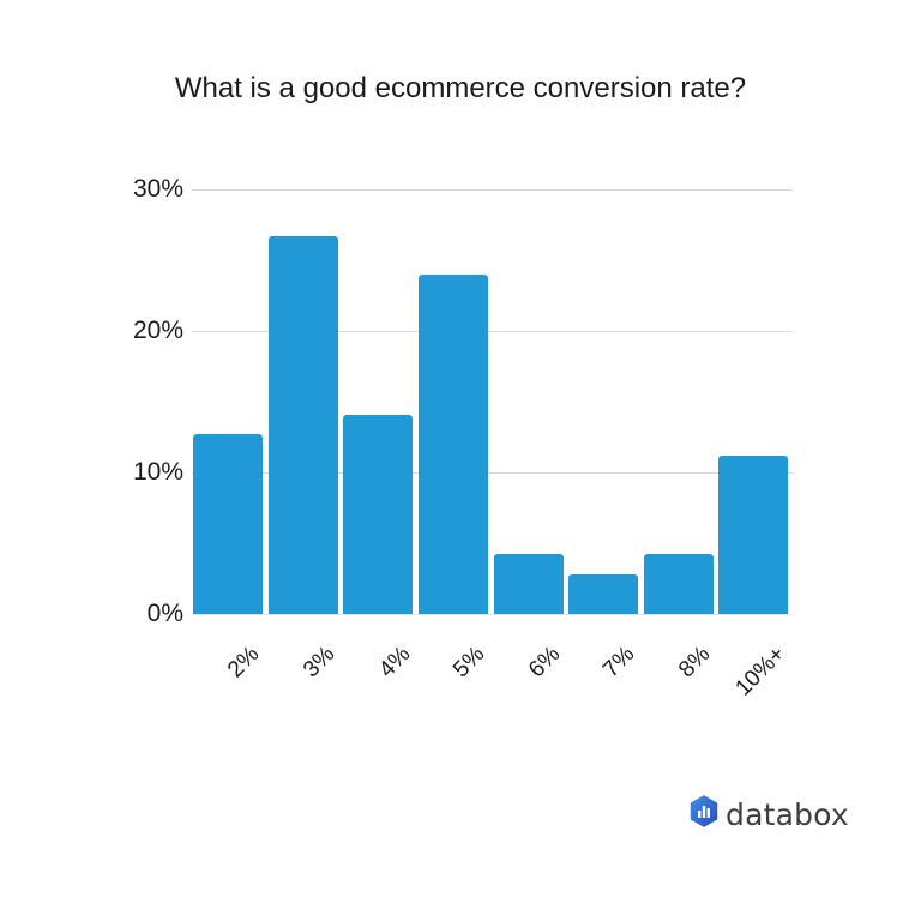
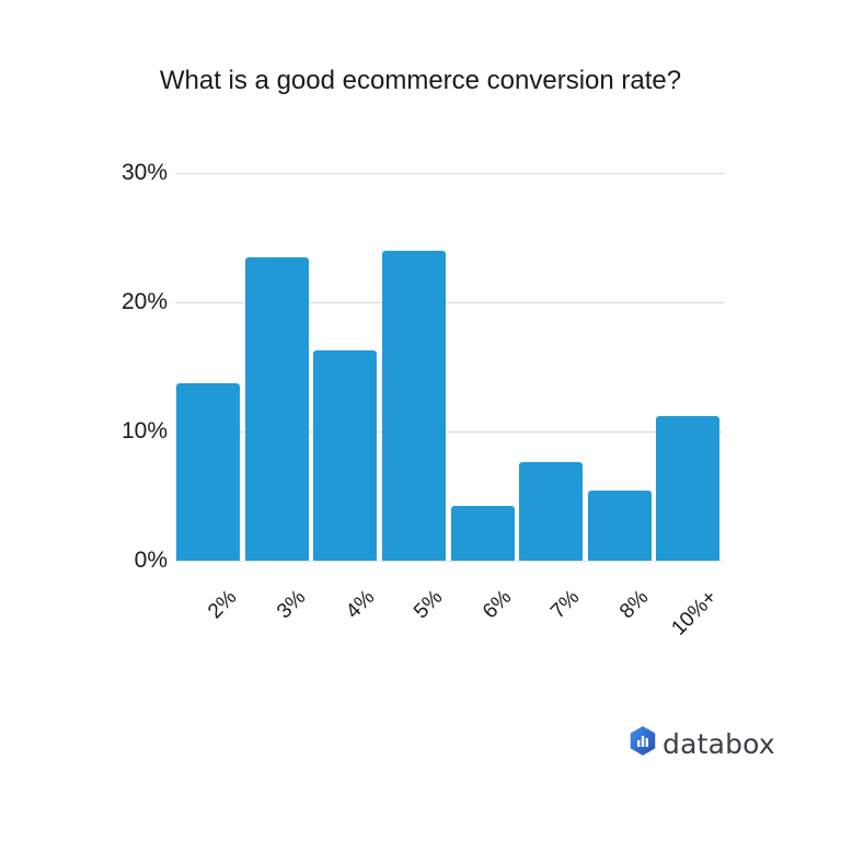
2%: 12.7% -> 13.7%
3%: 26.7% -> 23.5%
4%: 14.1% -> 16.3%
7%: 2.8% -> 7.6%
8%: 4.2% -> 5.4%
